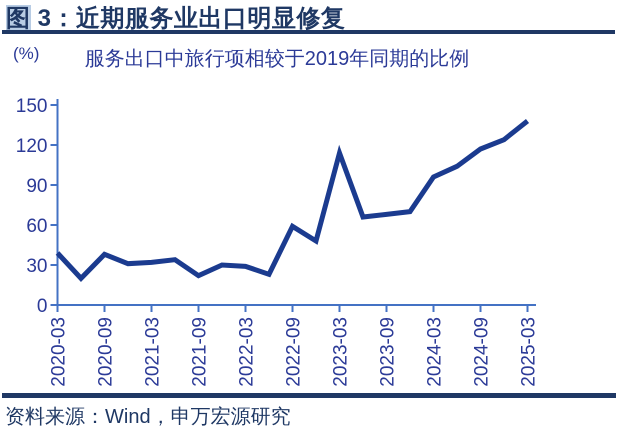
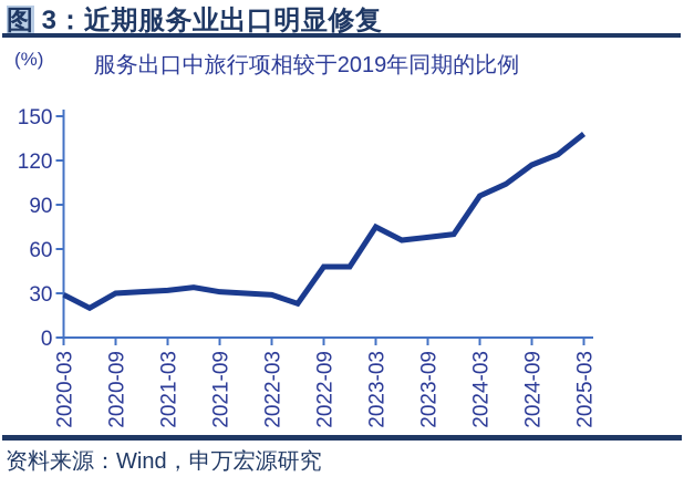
2020-03: 39 -> 29
2020-09: 38 -> 30
2021-09: 22 -> 31
2022-09: 59 -> 48
2023-03: 114 -> 75
